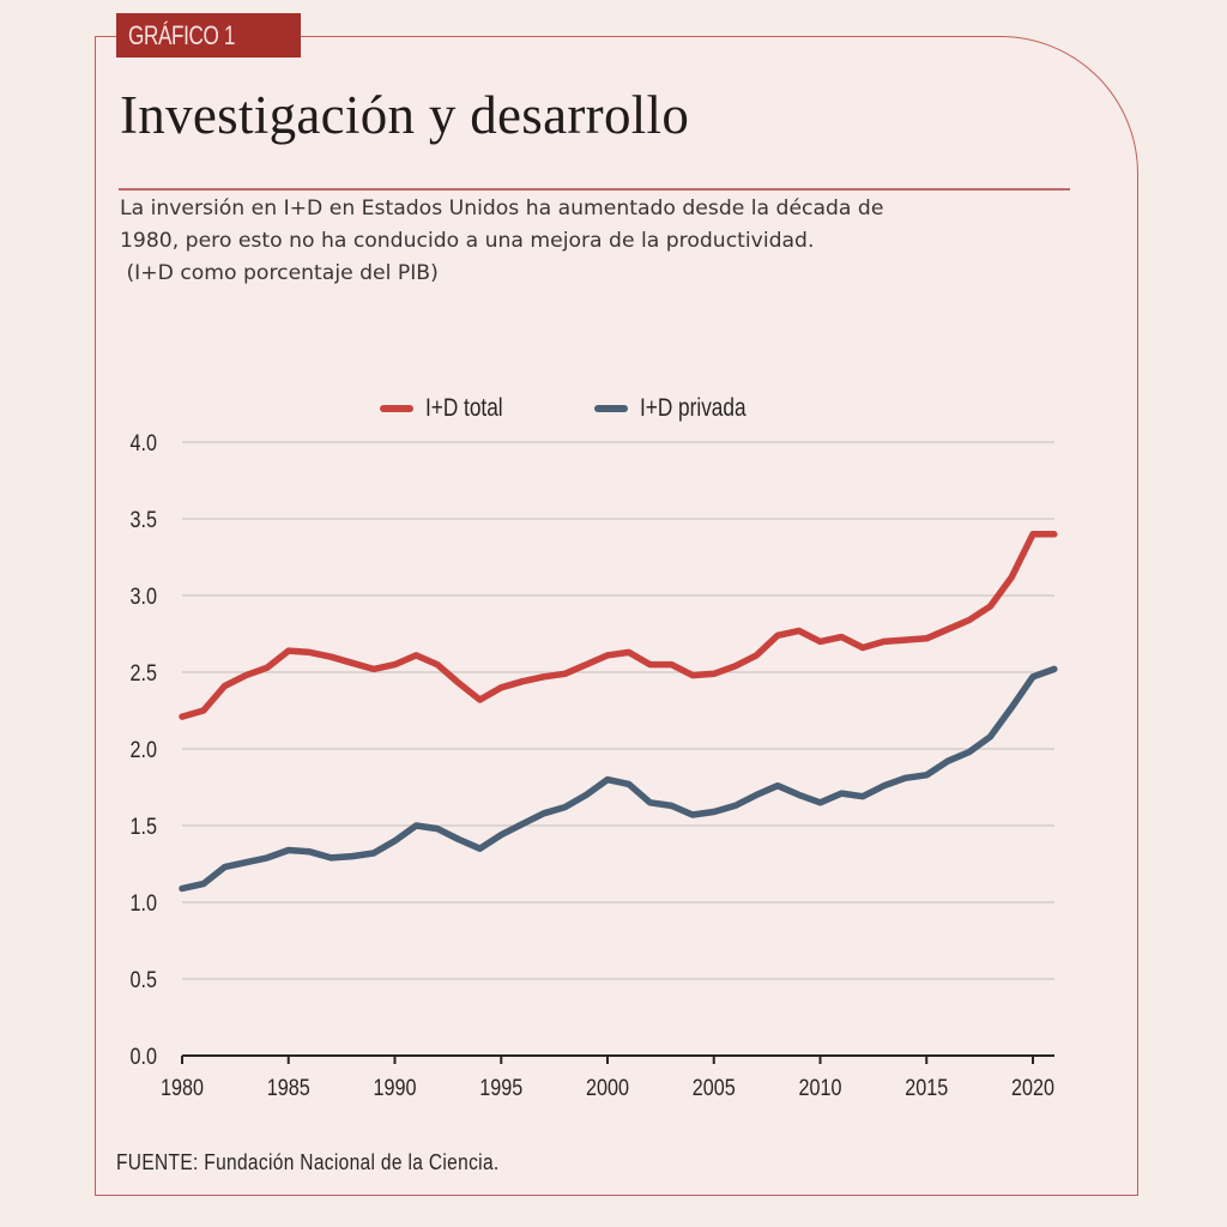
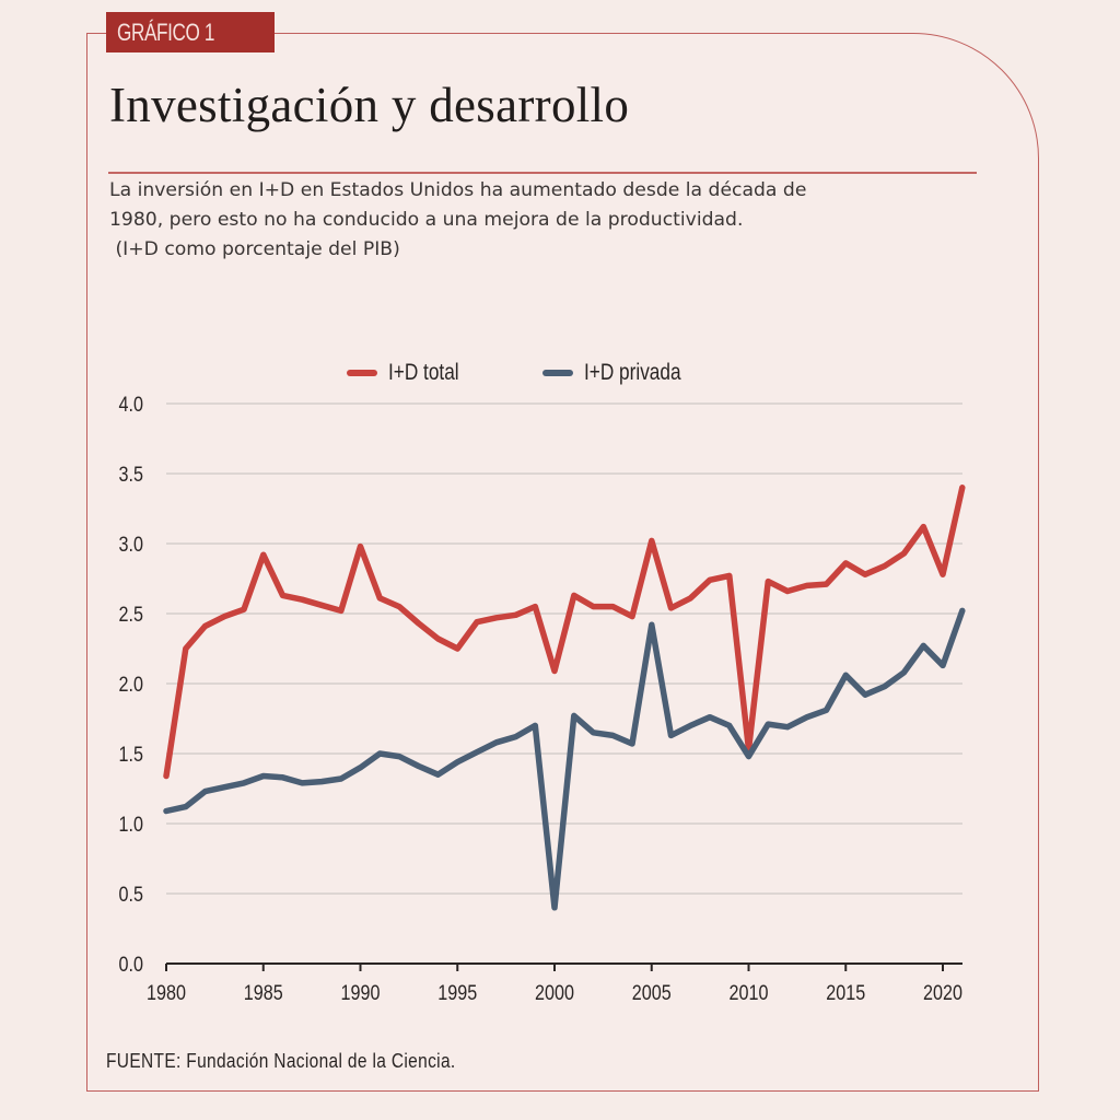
I+D total/1980: 2.21 -> 1.34
I+D total/1985: 2.64 -> 2.92
I+D total/1990: 2.55 -> 2.98
I+D total/1995: 2.40 -> 2.25
I+D total/2000: 2.61 -> 2.09
I+D privada/2000: 1.80 -> 0.40
I+D total/2005: 2.49 -> 3.02
I+D privada/2005: 1.59 -> 2.42
I+D total/2010: 2.70 -> 1.53
I+D privada/2010: 1.65 -> 1.48
I+D total/2015: 2.72 -> 2.86
I+D privada/2015: 1.83 -> 2.06
I+D total/2020: 3.40 -> 2.78
I+D privada/2020: 2.47 -> 2.13
